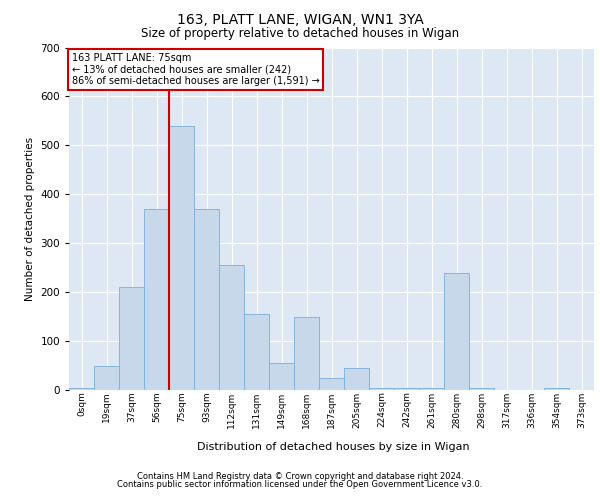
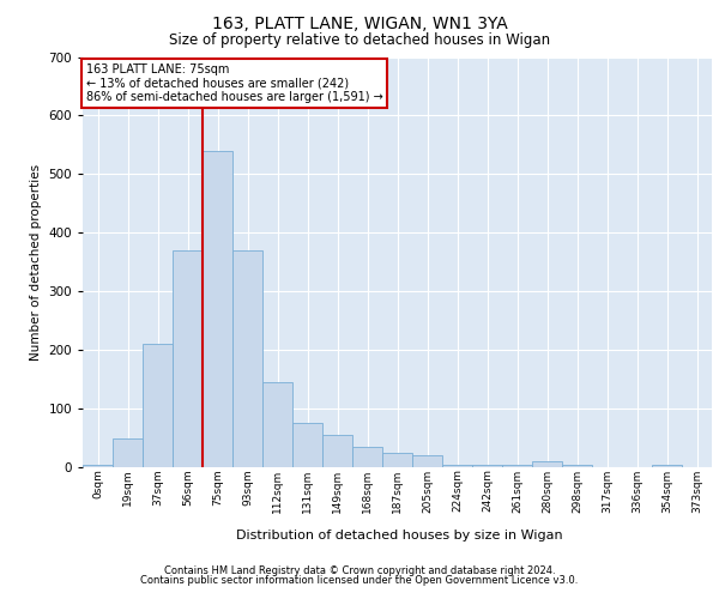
112sqm: 255 -> 145
131sqm: 155 -> 75
168sqm: 150 -> 35
205sqm: 45 -> 20
280sqm: 240 -> 10
